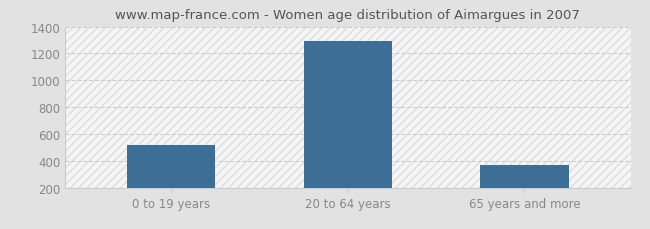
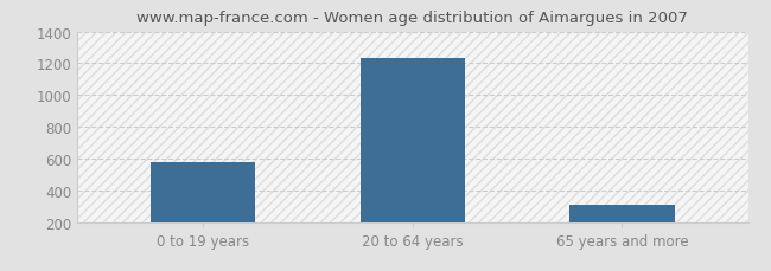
0 to 19 years: 520 -> 580
20 to 64 years: 1290 -> 1230
65 years and more: 360 -> 310
